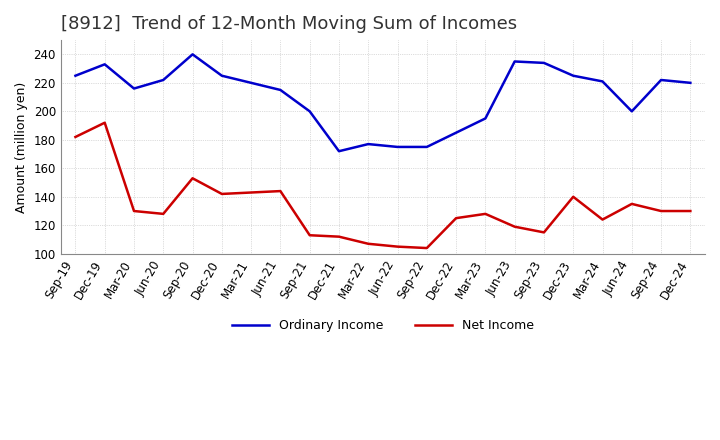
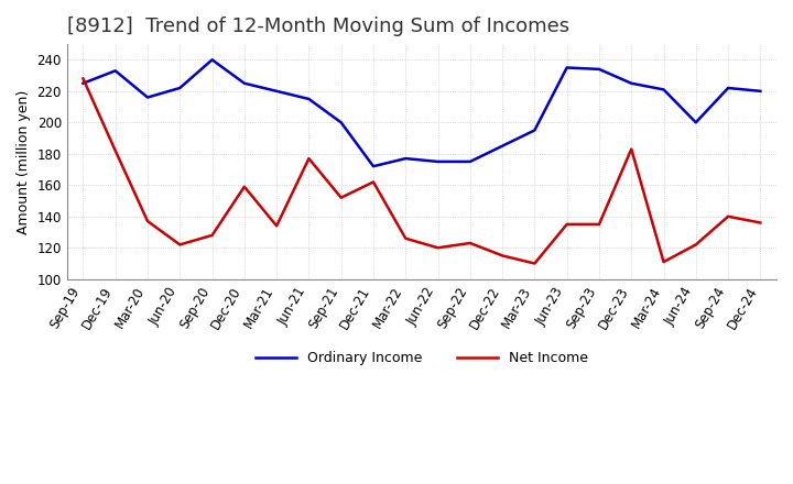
Net Income/Sep-19: 182 -> 228
Net Income/Dec-19: 192 -> 182
Net Income/Mar-20: 130 -> 137
Net Income/Jun-20: 128 -> 122
Net Income/Sep-20: 153 -> 128
Net Income/Dec-20: 142 -> 159
Net Income/Mar-21: 143 -> 134
Net Income/Jun-21: 144 -> 177
Net Income/Sep-21: 113 -> 152
Net Income/Dec-21: 112 -> 162
Net Income/Mar-22: 107 -> 126
Net Income/Jun-22: 105 -> 120
Net Income/Sep-22: 104 -> 123
Net Income/Dec-22: 125 -> 115
Net Income/Mar-23: 128 -> 110
Net Income/Jun-23: 119 -> 135
Net Income/Sep-23: 115 -> 135
Net Income/Dec-23: 140 -> 183
Net Income/Mar-24: 124 -> 111
Net Income/Jun-24: 135 -> 122
Net Income/Sep-24: 130 -> 140
Net Income/Dec-24: 130 -> 136
